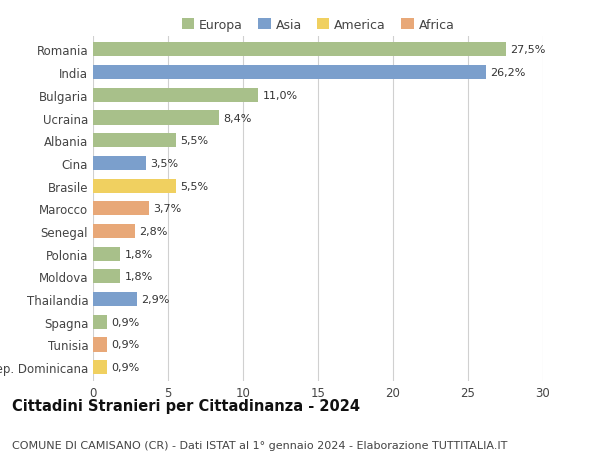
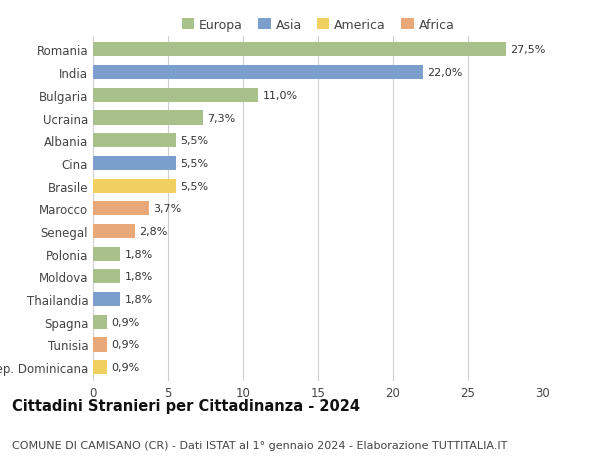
India: 26,2% -> 22,0%
Ucraina: 8,4% -> 7,3%
Cina: 3,5% -> 5,5%
Thailandia: 2,9% -> 1,8%
